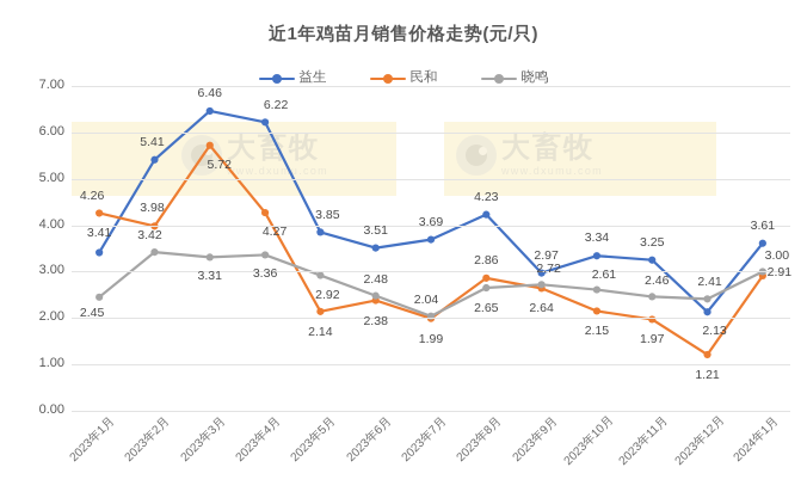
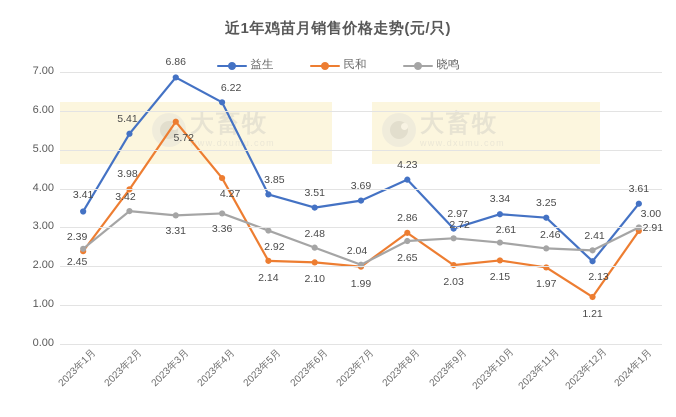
民和/2023年1月: 4.26 -> 2.39
益生/2023年3月: 6.46 -> 6.86
民和/2023年6月: 2.38 -> 2.10
民和/2023年9月: 2.64 -> 2.03
